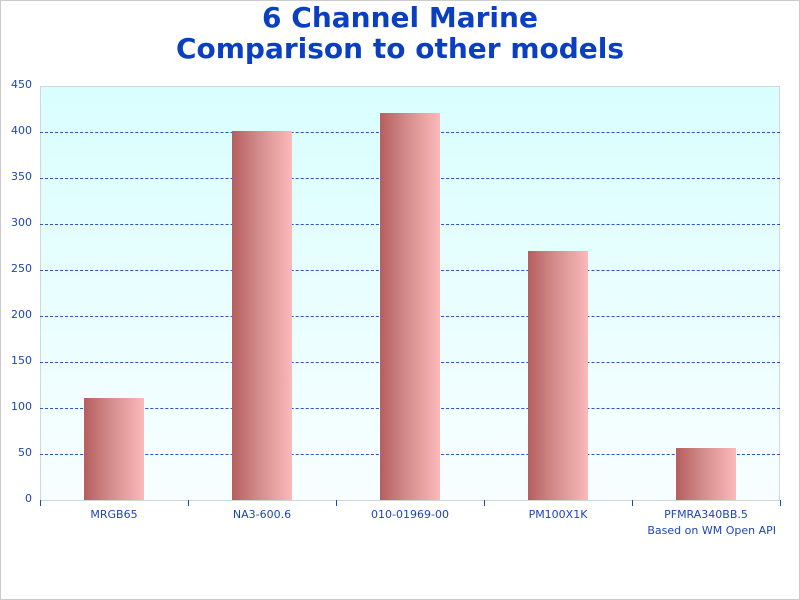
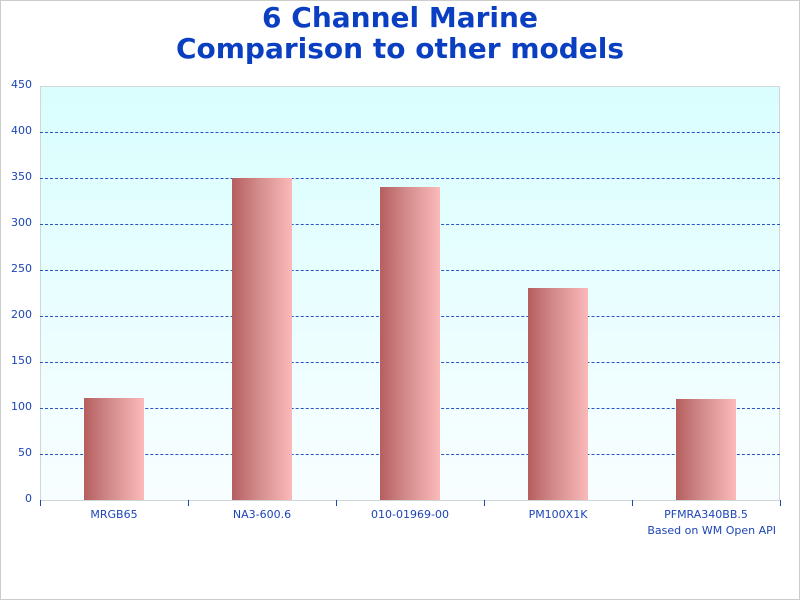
NA3-600.6: 400 -> 350
010-01969-00: 420 -> 340
PM100X1K: 270 -> 230
PFMRA340BB.5: 60 -> 110
